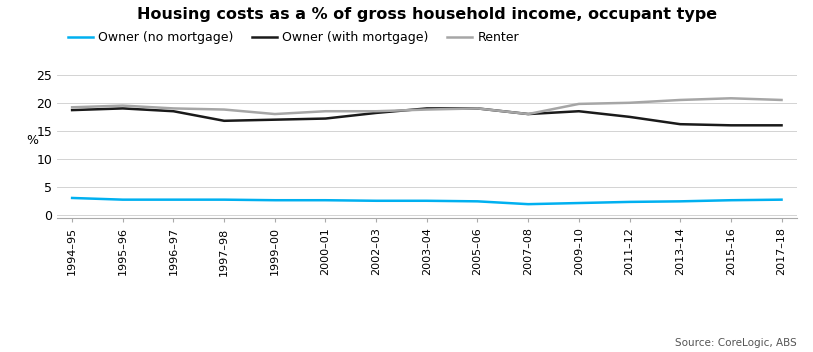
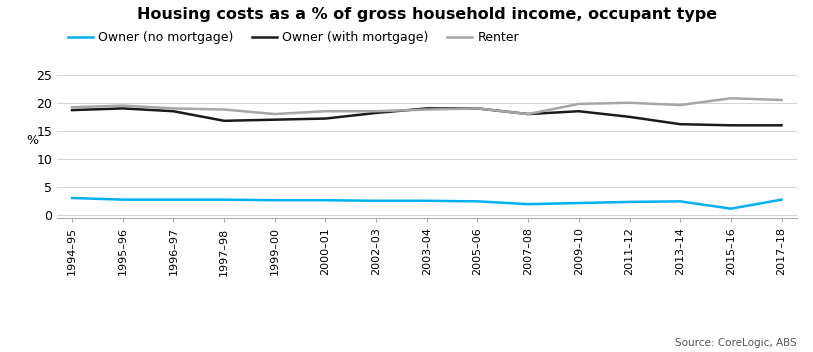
Renter/2013–14: 20.5 -> 19.6
Owner (no mortgage)/2015–16: 2.7 -> 1.2
